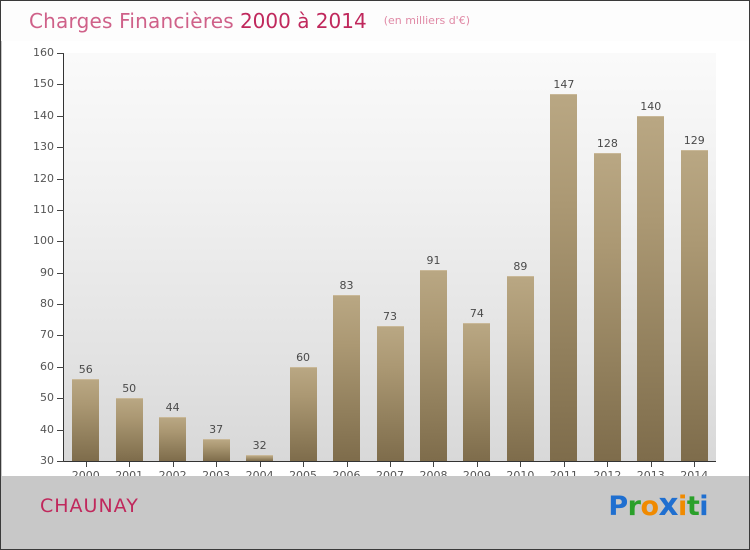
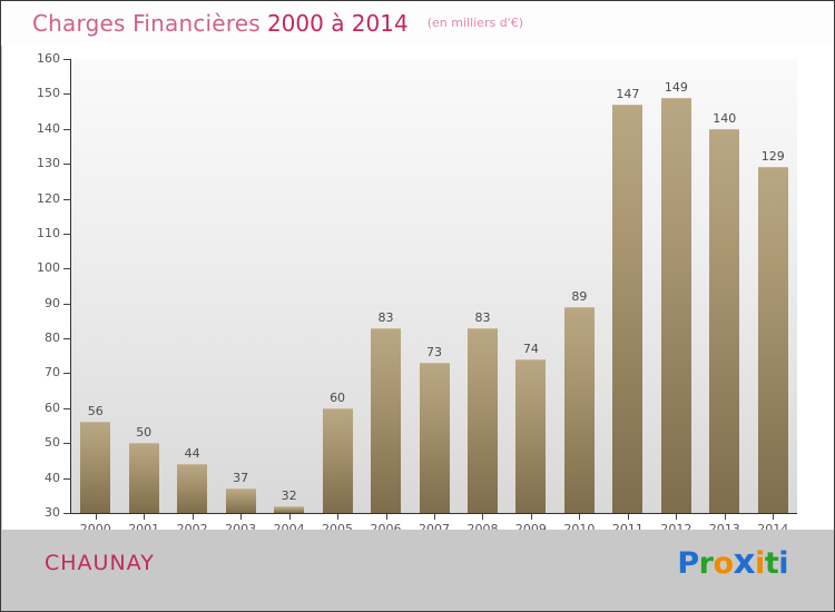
2008: 91 -> 83
2012: 128 -> 149
